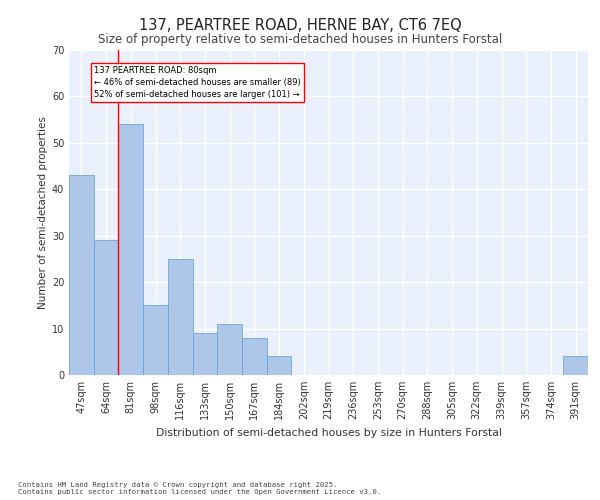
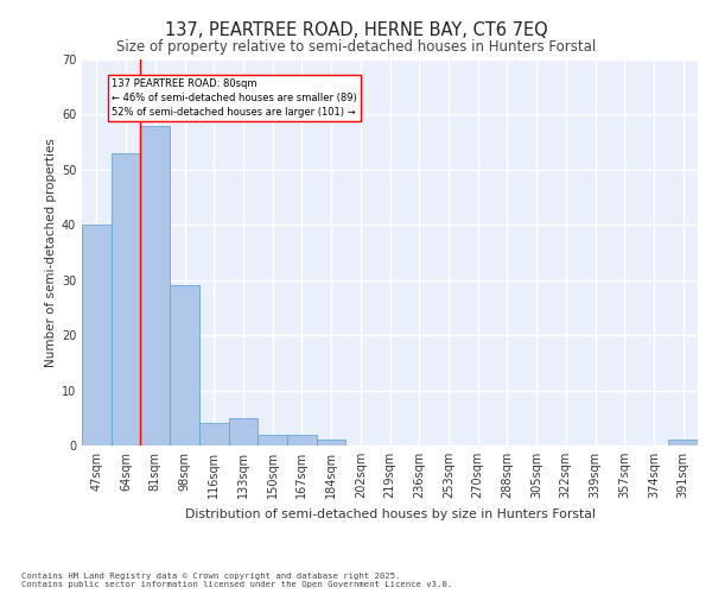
47sqm: 43 -> 40
64sqm: 29 -> 53
81sqm: 54 -> 58
98sqm: 15 -> 29
116sqm: 25 -> 4
133sqm: 9 -> 5
150sqm: 11 -> 2
167sqm: 8 -> 2
184sqm: 4 -> 1
391sqm: 4 -> 1
